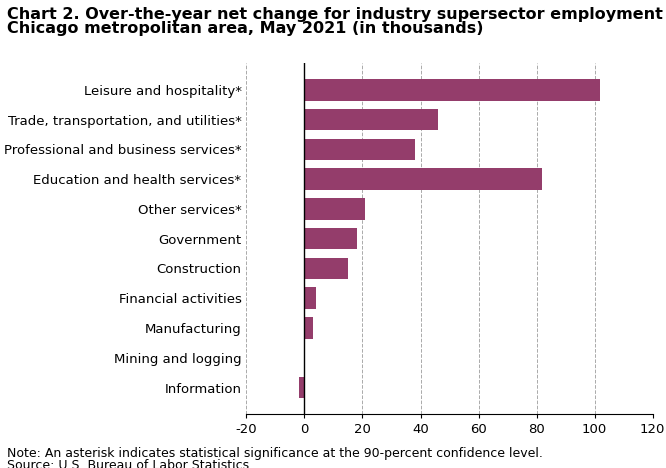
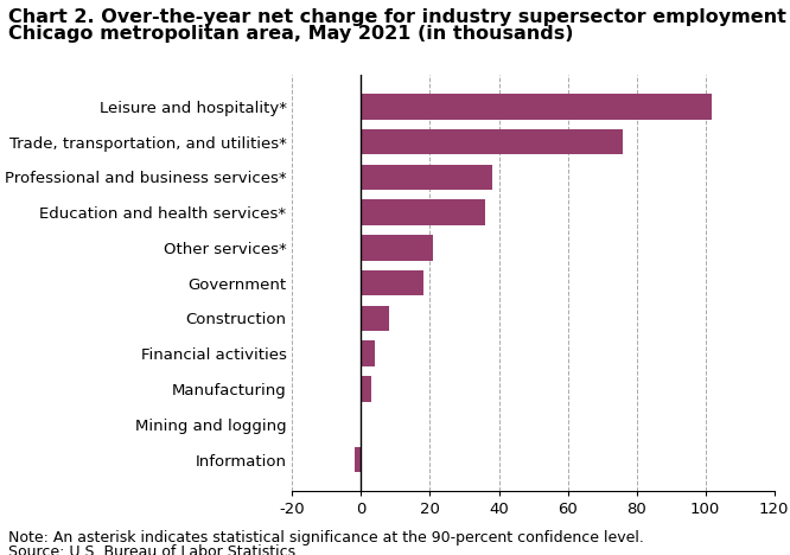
Trade, transportation, and utilities*: 46 -> 76
Education and health services*: 82 -> 36
Construction: 15 -> 8
